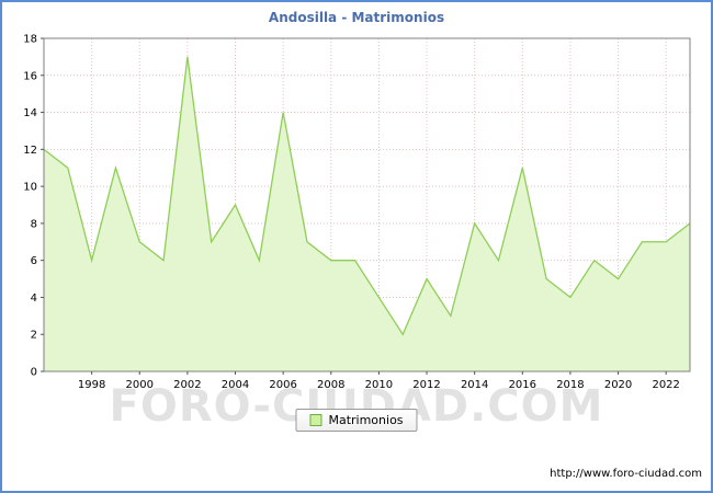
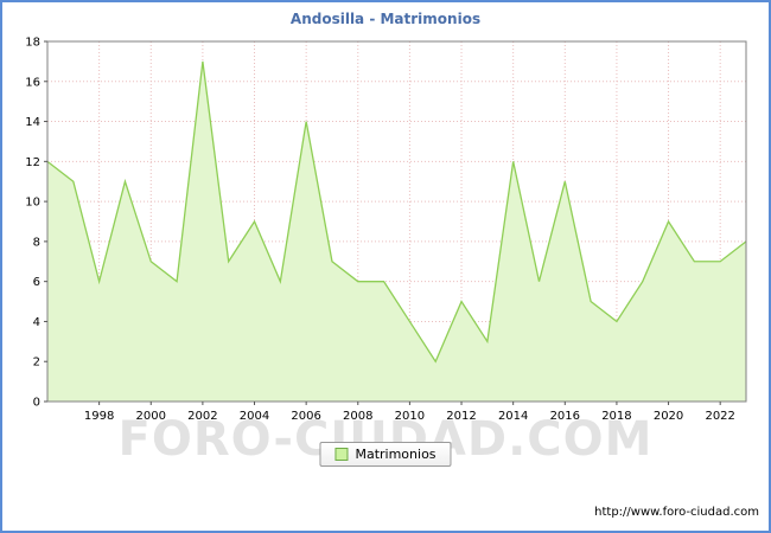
2014: 8 -> 12
2020: 5 -> 9
